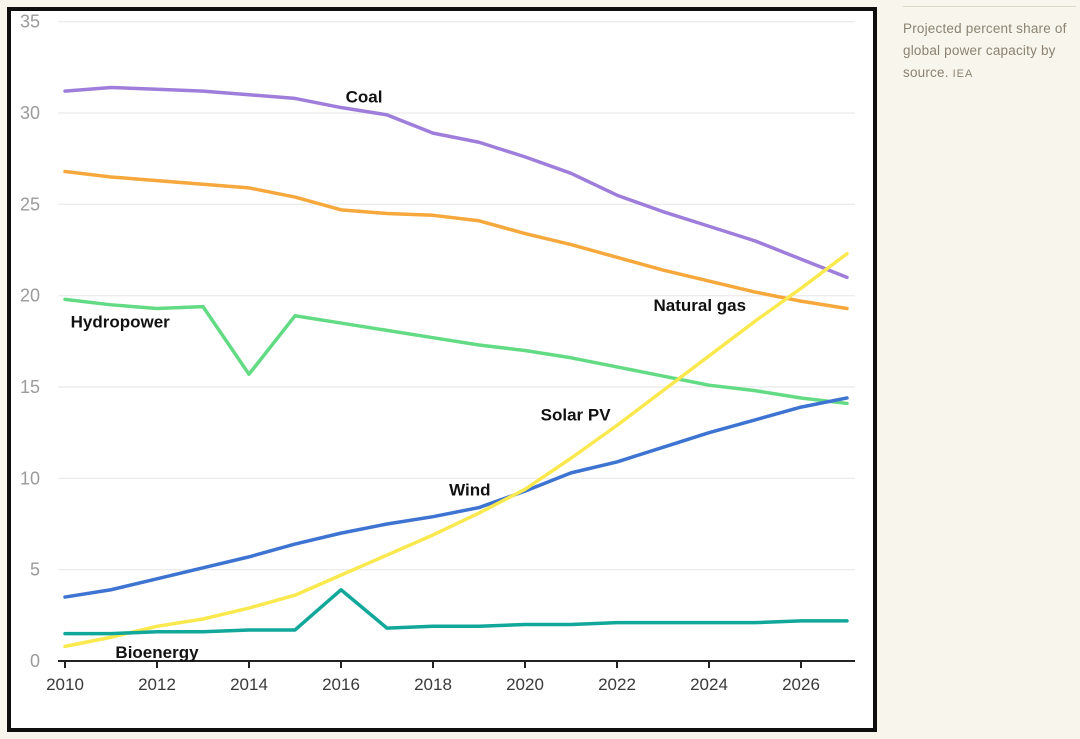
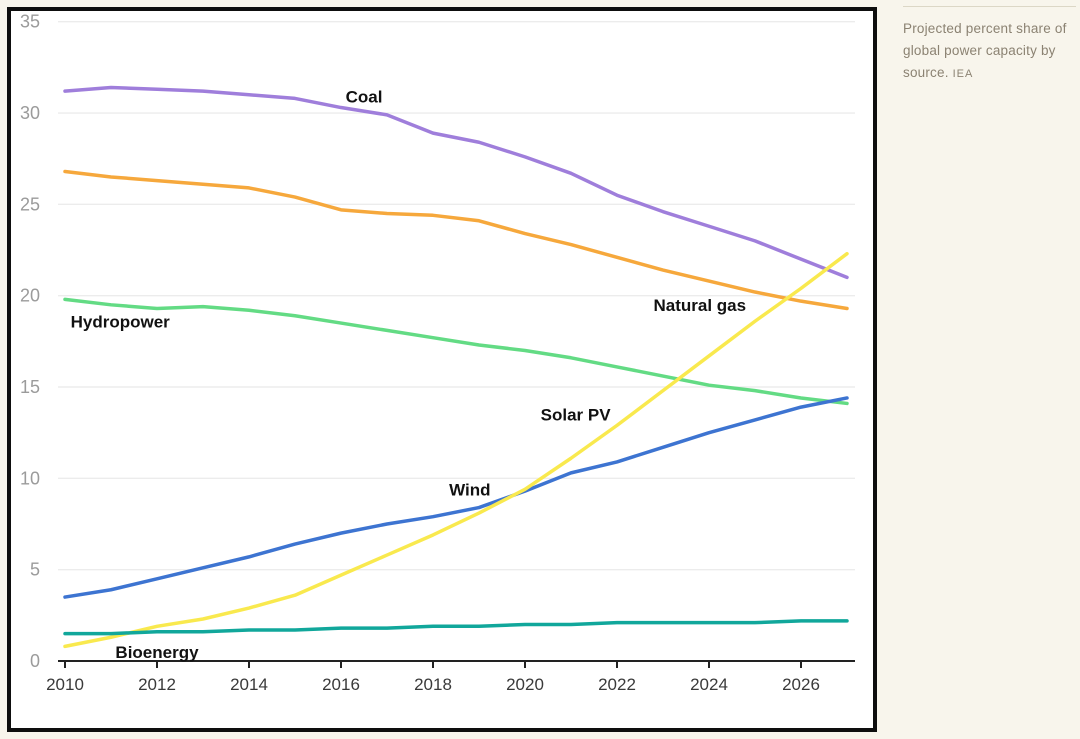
Hydropower/2014: 15.7 -> 19.2
Bioenergy/2016: 3.9 -> 1.8
